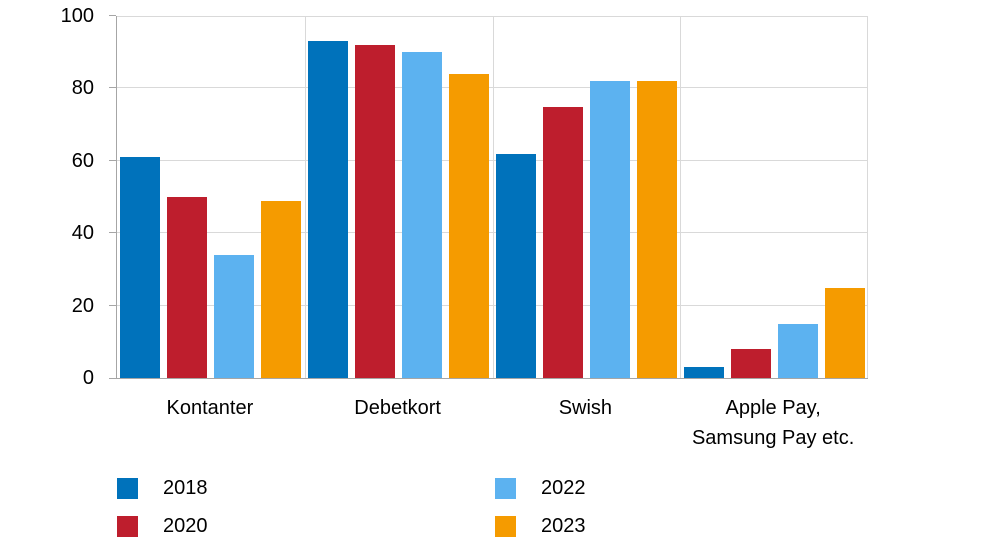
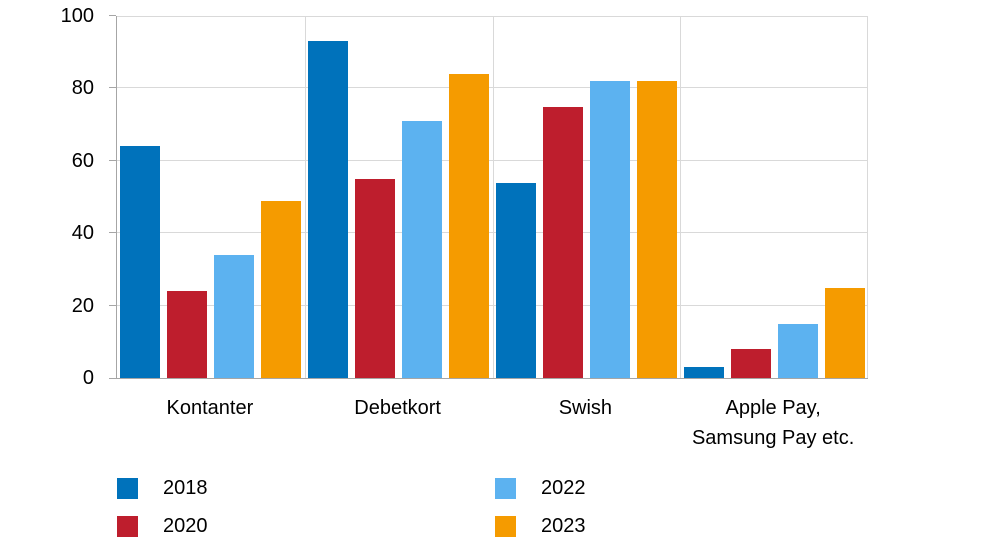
2018/Kontanter: 61 -> 64
2020/Kontanter: 50 -> 24
2020/Debetkort: 92 -> 55
2022/Debetkort: 90 -> 71
2018/Swish: 62 -> 54
